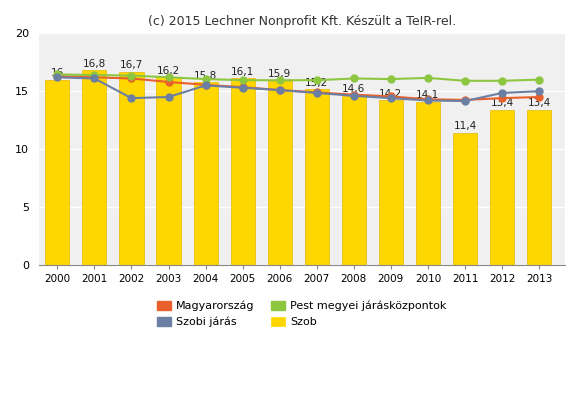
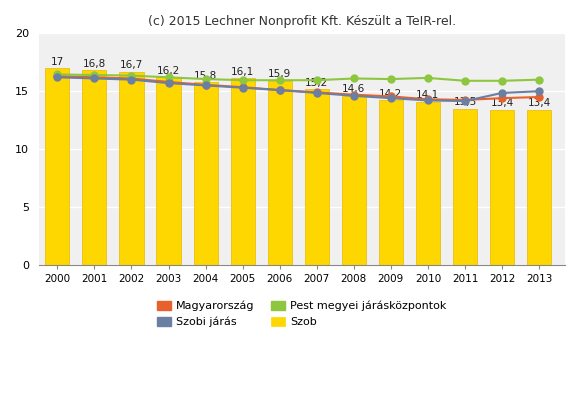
Szob/2000: 16 -> 17
Szobi járás/2002: 14.4 -> 16.0
Szobi járás/2003: 14.5 -> 15.7
Szob/2011: 11,4 -> 13,5
